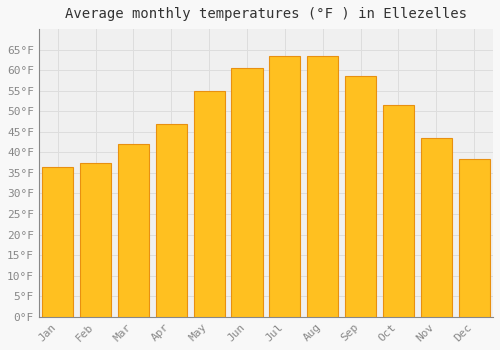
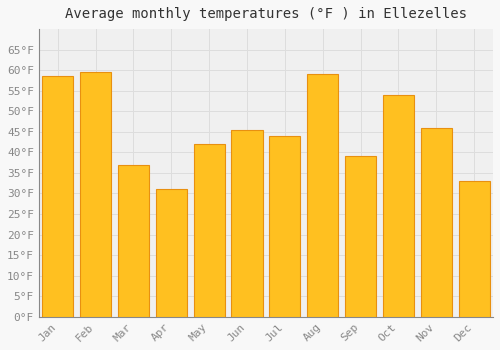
Jan: 36.5°F -> 58.5°F
Feb: 37.5°F -> 59.5°F
Mar: 42.0°F -> 37.0°F
Apr: 47.0°F -> 31.0°F
May: 55.0°F -> 42.0°F
Jun: 60.5°F -> 45.5°F
Jul: 63.5°F -> 44.0°F
Aug: 63.5°F -> 59.0°F
Sep: 58.5°F -> 39.0°F
Oct: 51.5°F -> 54.0°F
Nov: 43.5°F -> 46.0°F
Dec: 38.5°F -> 33.0°F
